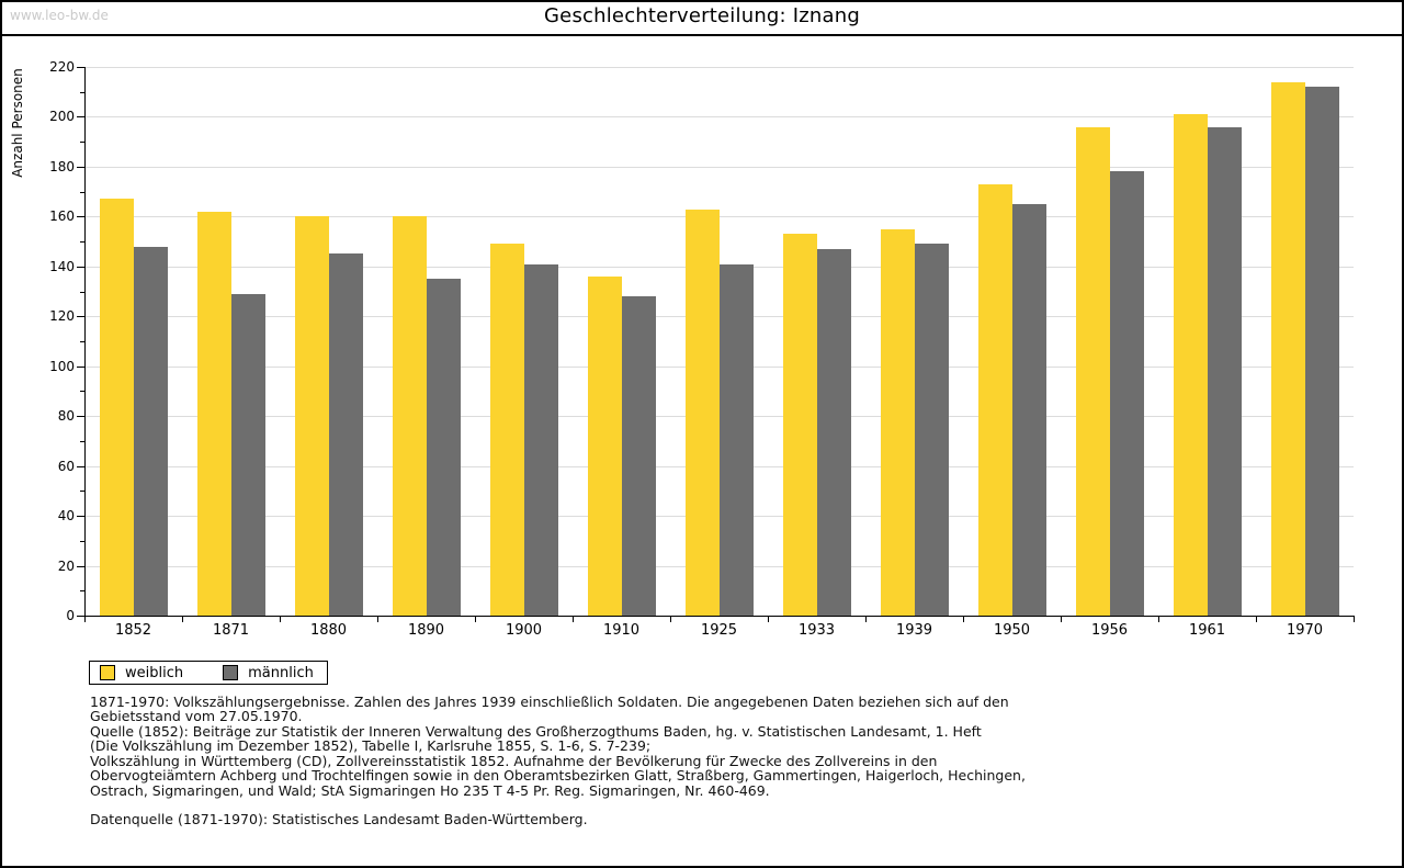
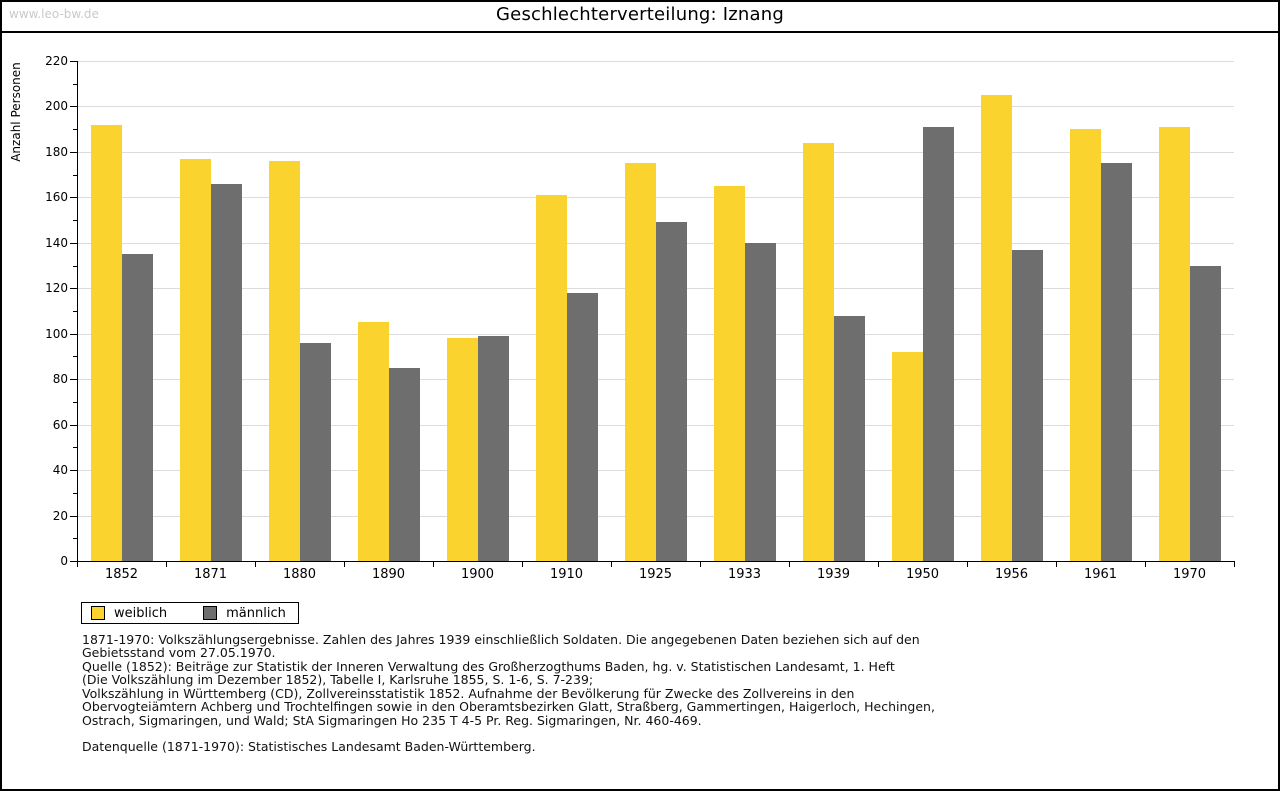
weiblich/1852: 167 -> 192
männlich/1852: 148 -> 135
weiblich/1871: 162 -> 177
männlich/1871: 129 -> 166
weiblich/1880: 160 -> 176
männlich/1880: 145 -> 96
weiblich/1890: 160 -> 105
männlich/1890: 135 -> 85
weiblich/1900: 149 -> 98
männlich/1900: 141 -> 99
weiblich/1910: 136 -> 161
männlich/1910: 128 -> 118
weiblich/1925: 163 -> 175
männlich/1925: 141 -> 149
weiblich/1933: 153 -> 165
männlich/1933: 147 -> 140
weiblich/1939: 155 -> 184
männlich/1939: 149 -> 108
weiblich/1950: 173 -> 92
männlich/1950: 165 -> 191
weiblich/1956: 196 -> 205
männlich/1956: 178 -> 137
weiblich/1961: 201 -> 190
männlich/1961: 196 -> 175
weiblich/1970: 214 -> 191
männlich/1970: 212 -> 130
